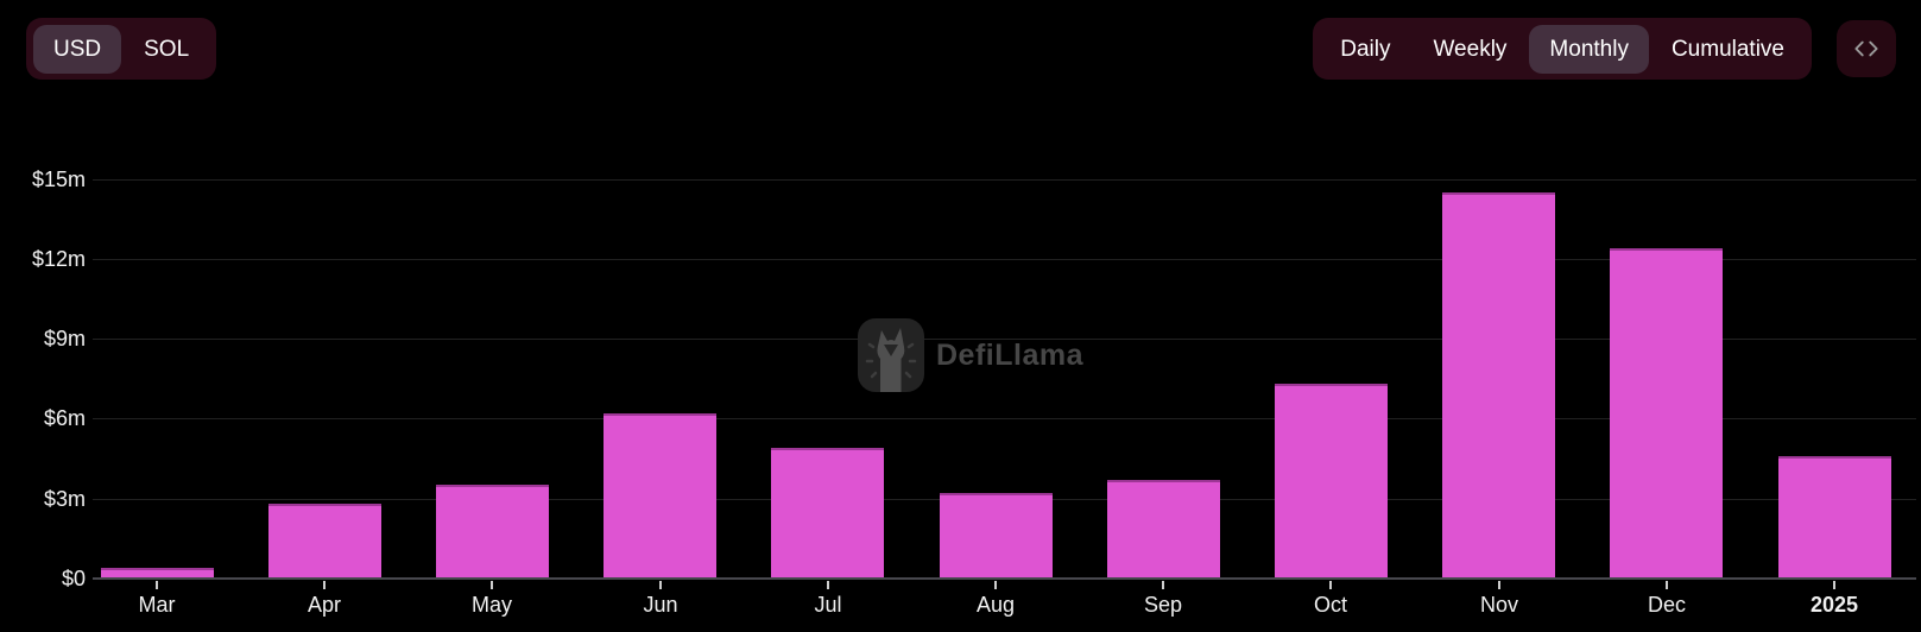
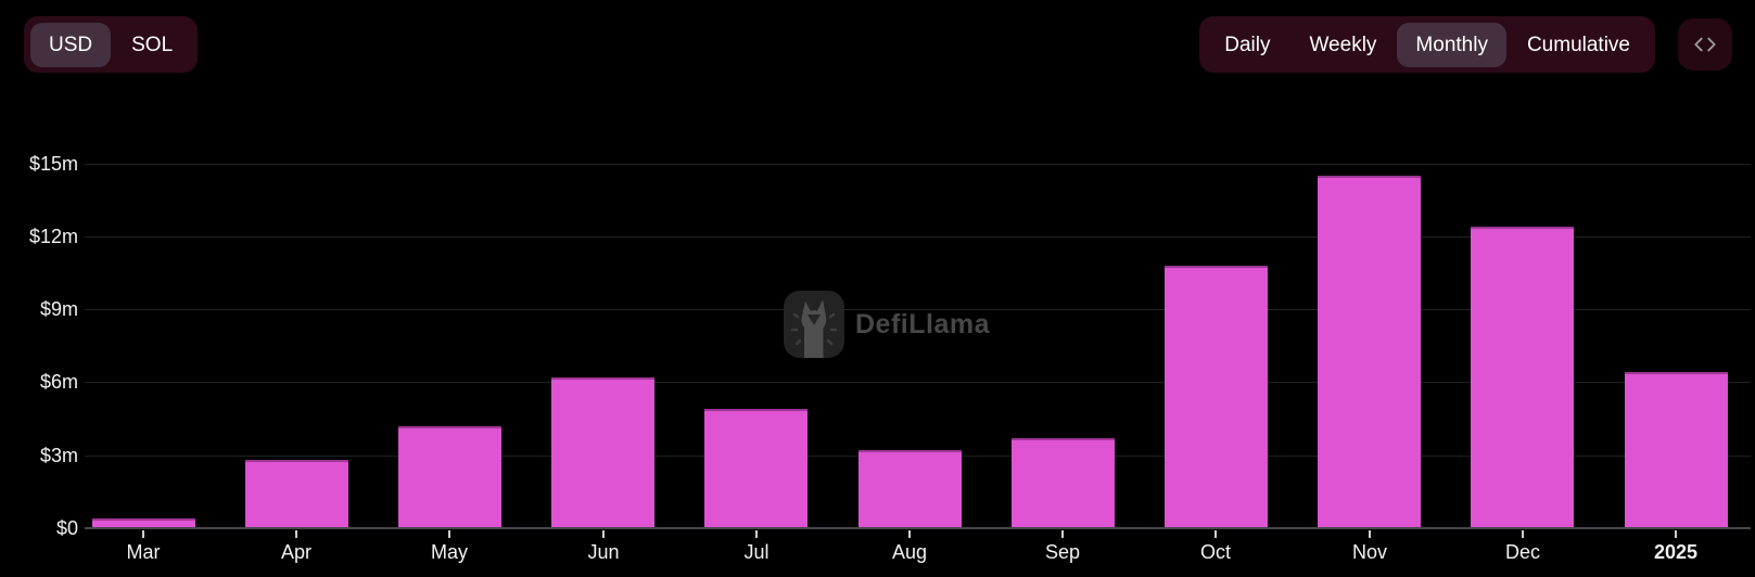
May: $3.5m -> $4.2m
Oct: $7.3m -> $10.8m
2025: $4.6m -> $6.4m
